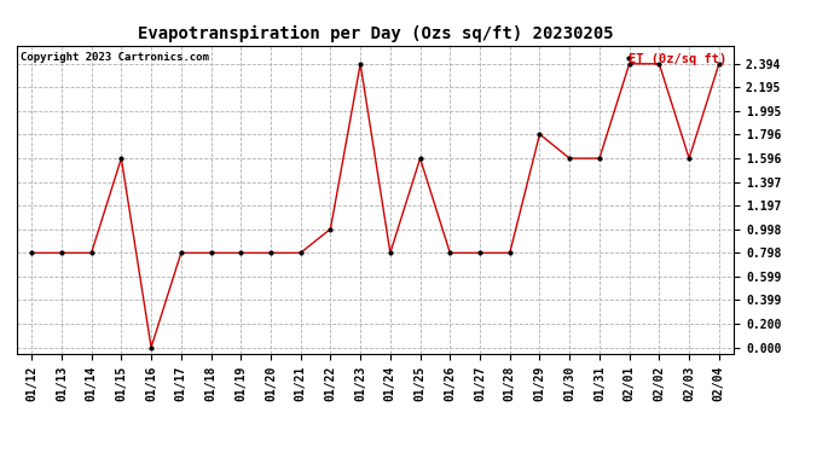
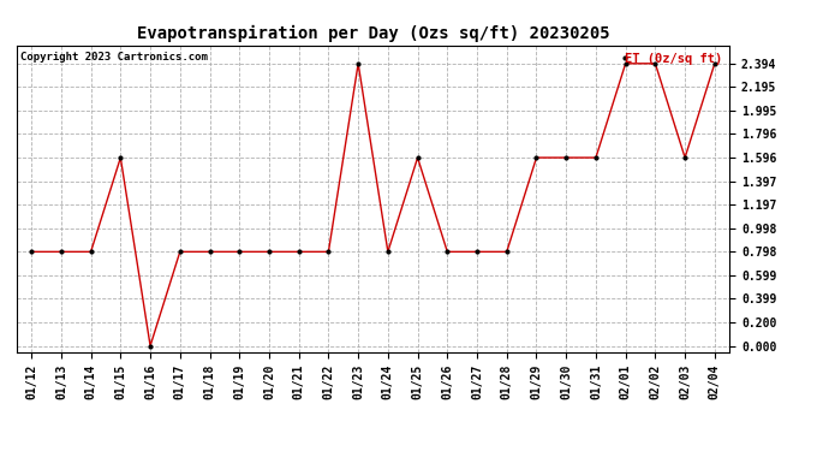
01/22: 1.00 -> 0.80
01/29: 1.80 -> 1.60
